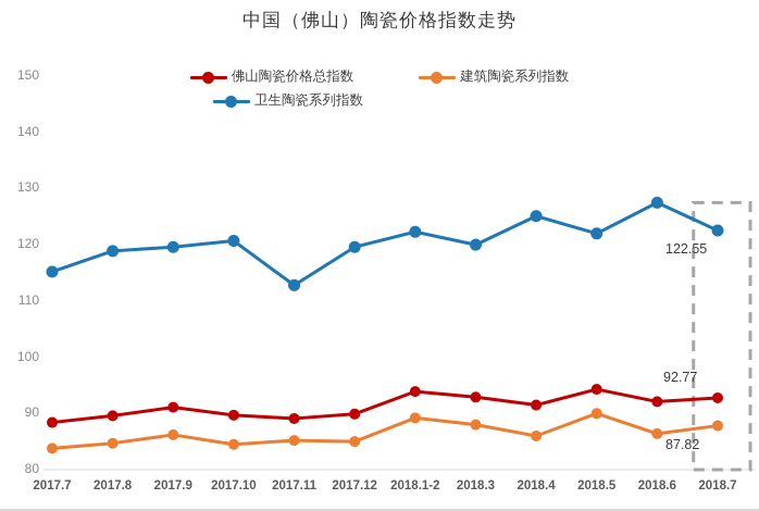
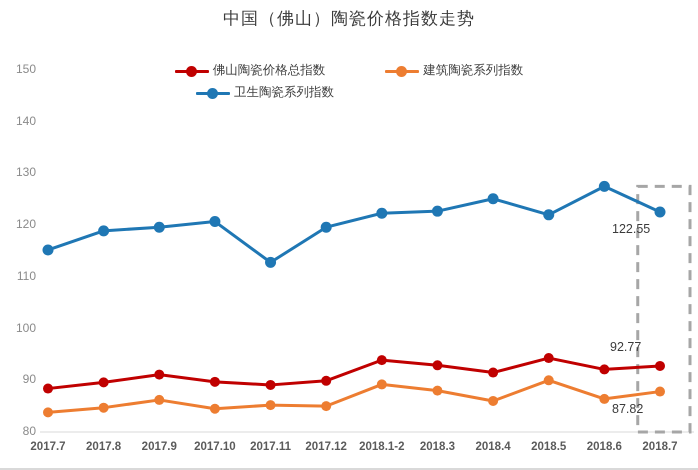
卫生陶瓷系列指数/2018.3: 120 -> 123
